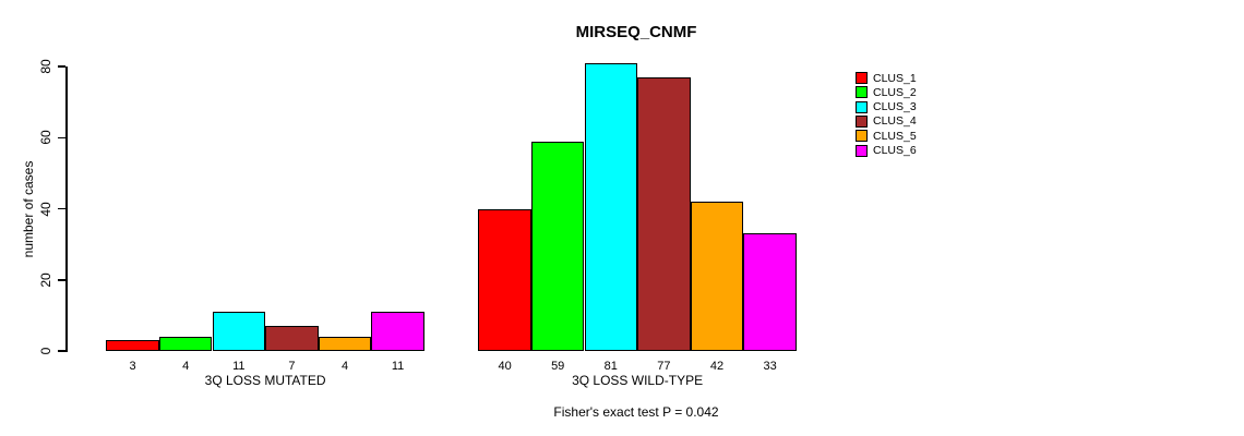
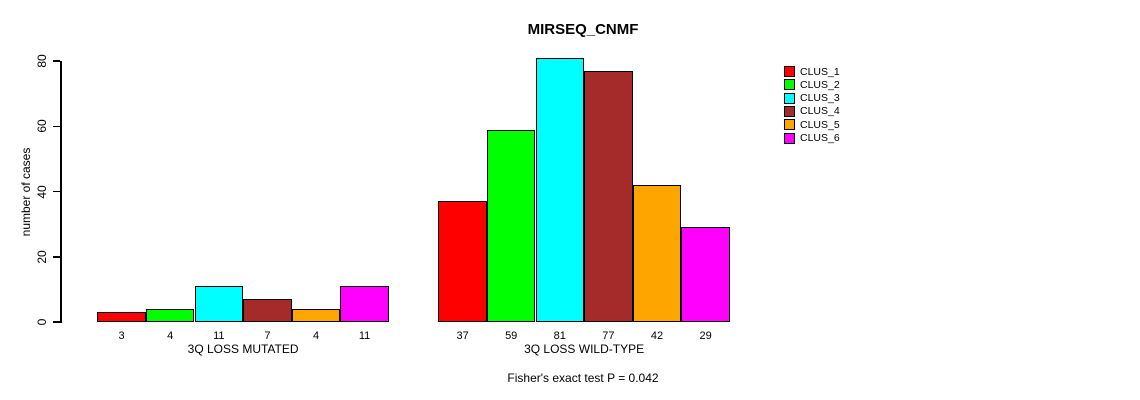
CLUS_1/3Q LOSS WILD-TYPE: 40 -> 37
CLUS_6/3Q LOSS WILD-TYPE: 33 -> 29
